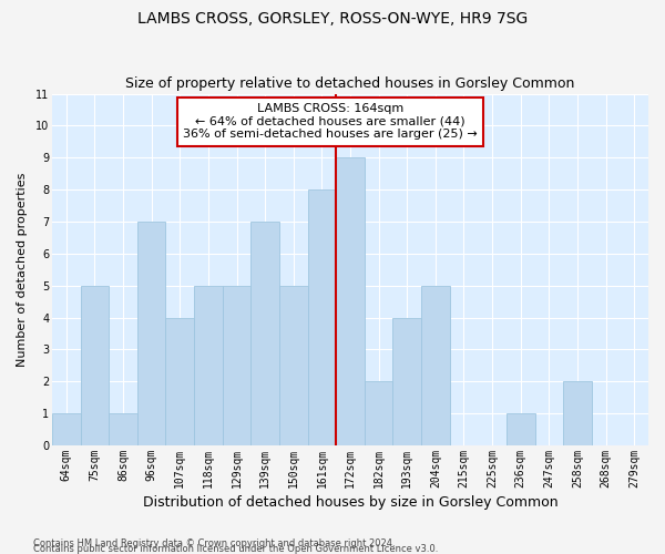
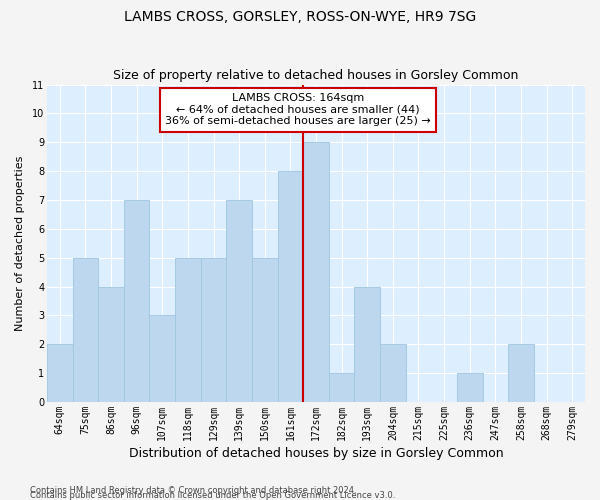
64sqm: 1 -> 2
86sqm: 1 -> 4
107sqm: 4 -> 3
182sqm: 2 -> 1
204sqm: 5 -> 2
